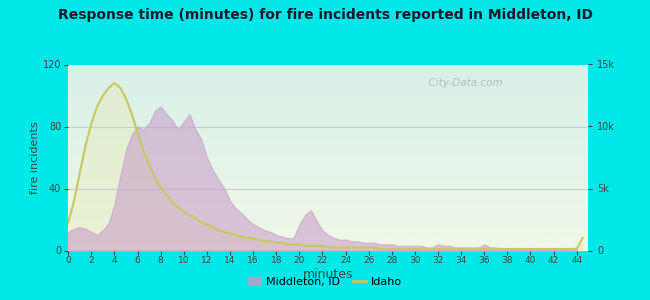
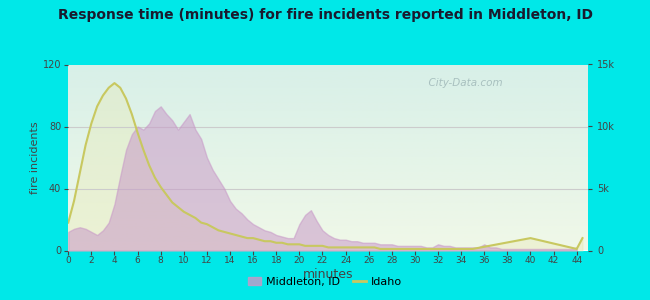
Idaho/40: 1 -> 8
